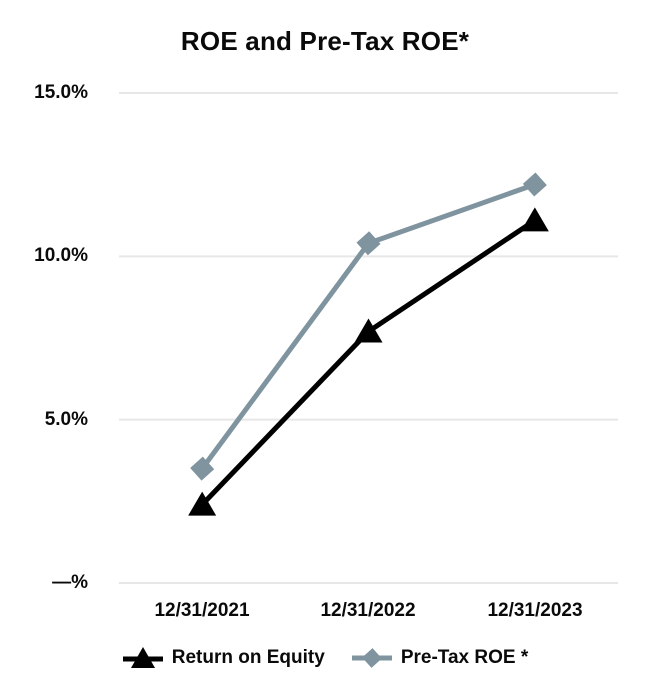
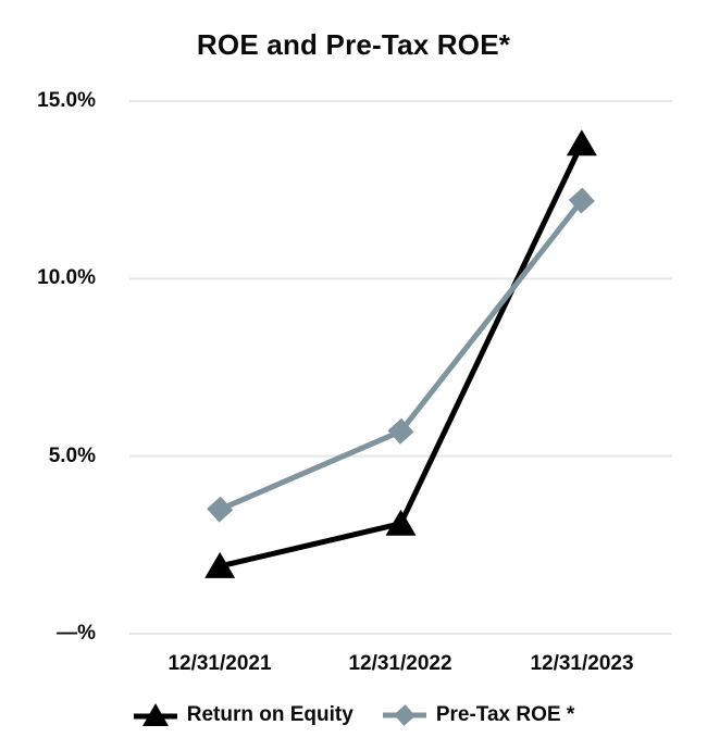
Return on Equity/12/31/2021: 2.4% -> 1.9%
Return on Equity/12/31/2022: 7.7% -> 3.1%
Pre-Tax ROE */12/31/2022: 10.4% -> 5.7%
Return on Equity/12/31/2023: 11.1% -> 13.8%
